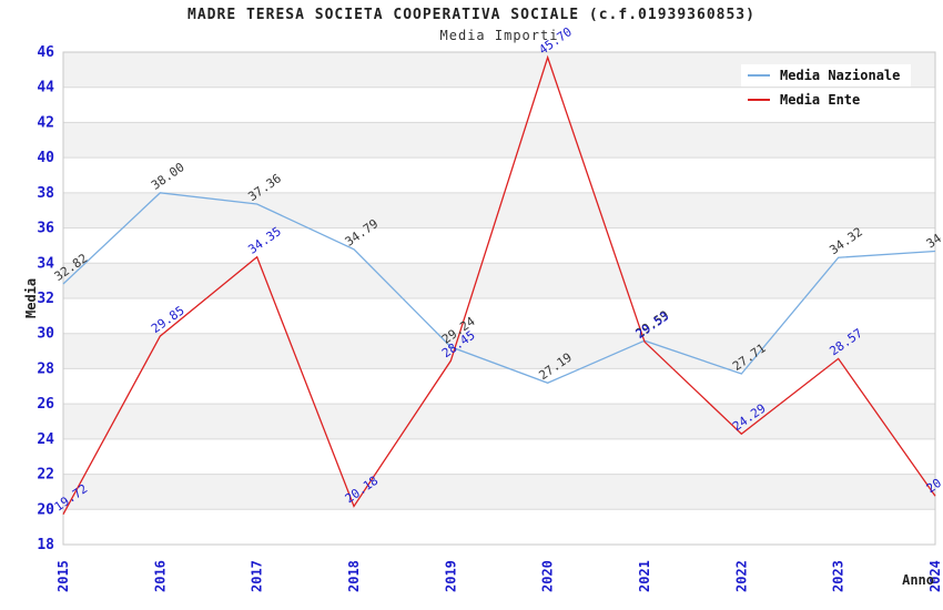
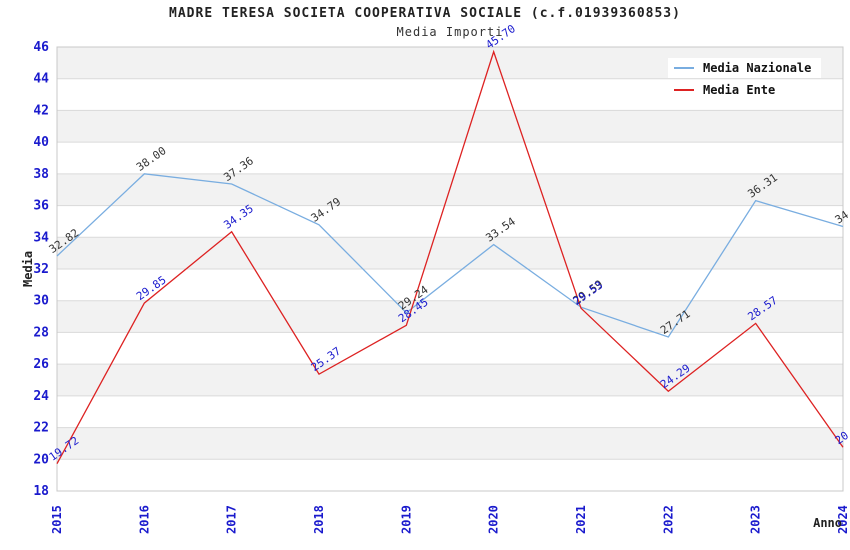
Media Ente/2018: 20.18 -> 25.37
Media Nazionale/2020: 27.19 -> 33.54
Media Nazionale/2023: 34.32 -> 36.31
